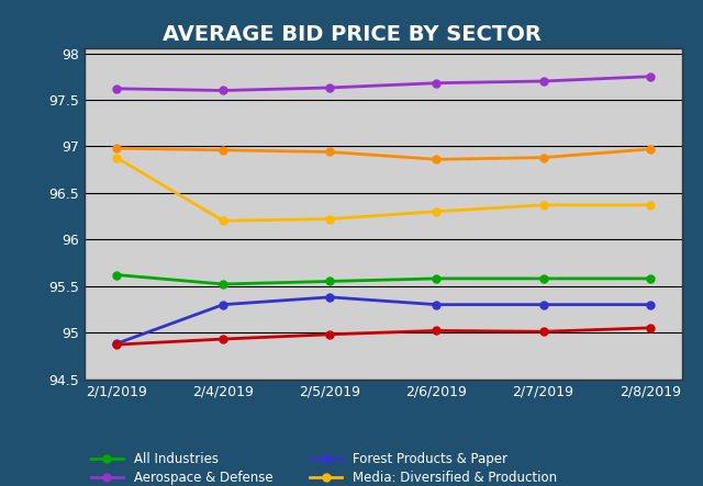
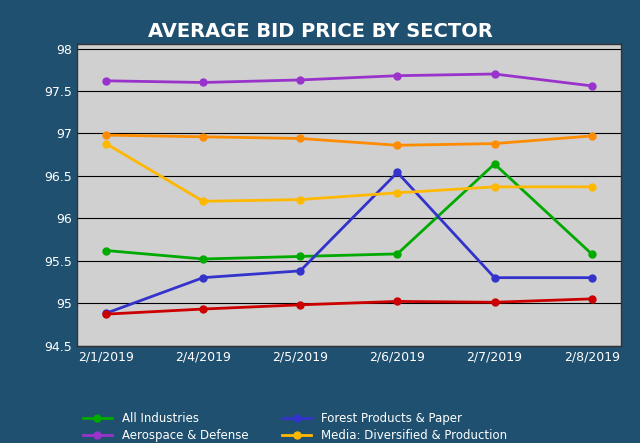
Forest Products & Paper/2/6/2019: 95.30 -> 96.54
All Industries/2/7/2019: 95.58 -> 96.64
Aerospace & Defense/2/8/2019: 97.75 -> 97.56
